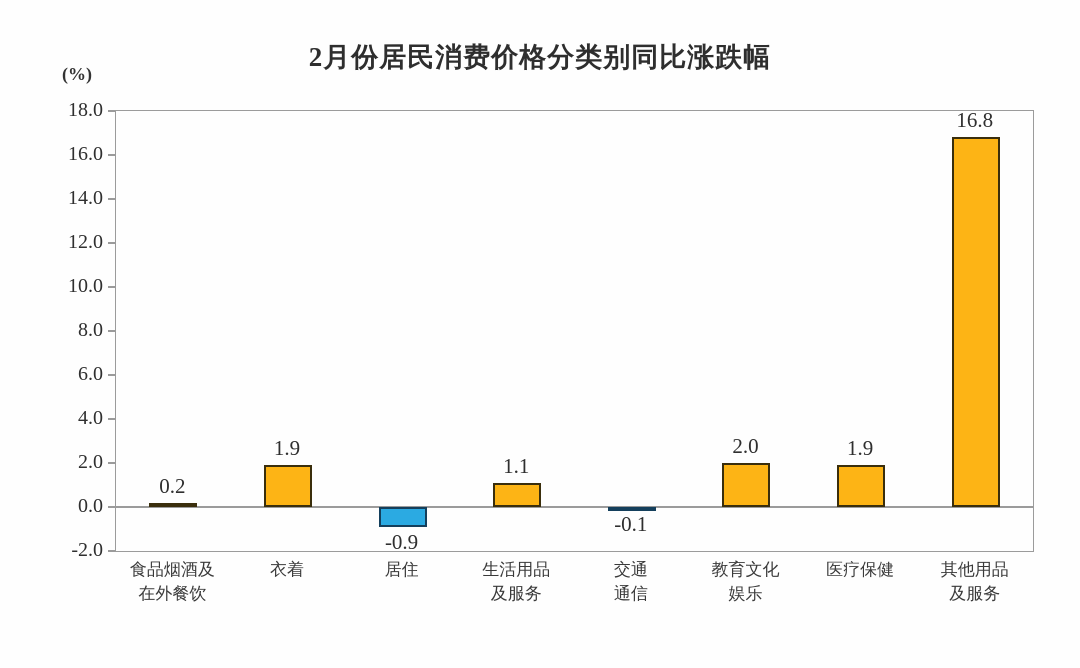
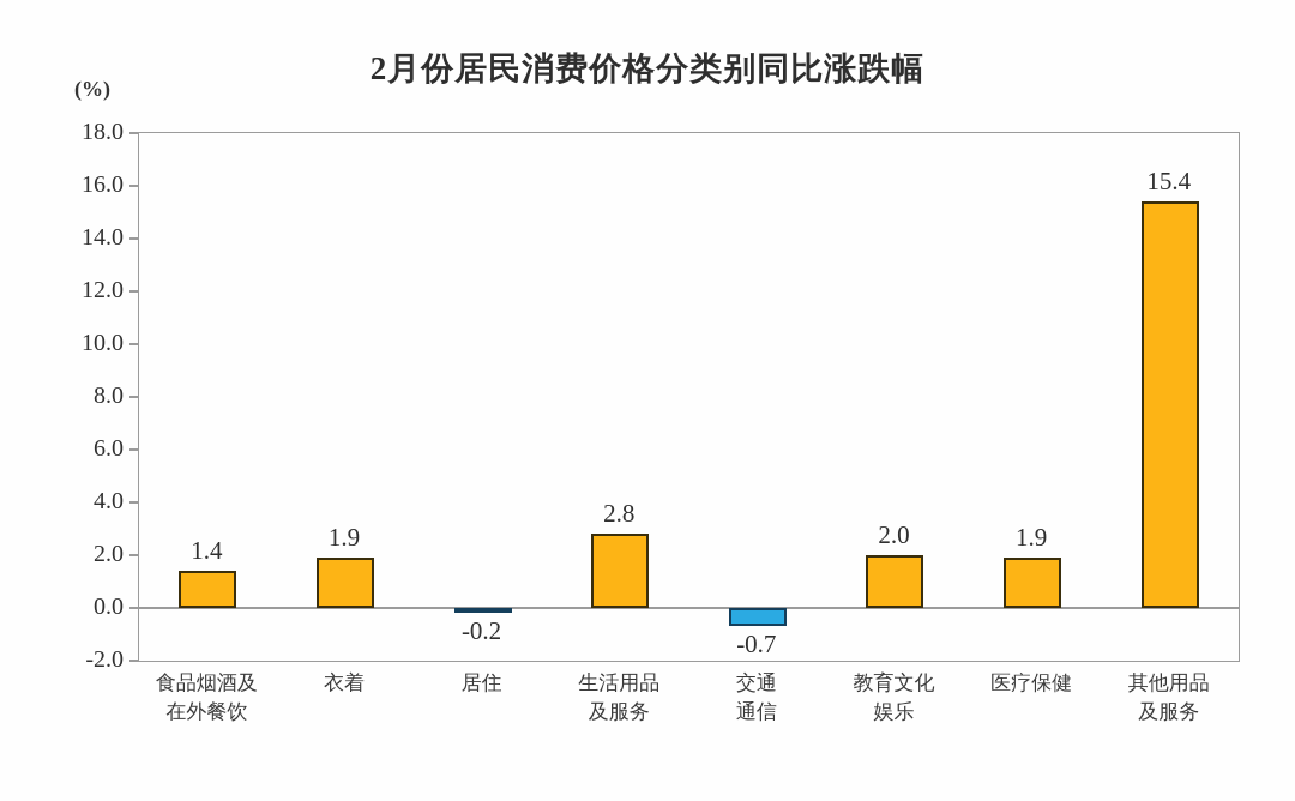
食品烟酒及 在外餐饮: 0.2 -> 1.4
居住: -0.9 -> -0.2
生活用品 及服务: 1.1 -> 2.8
交通 通信: -0.1 -> -0.7
其他用品 及服务: 16.8 -> 15.4
